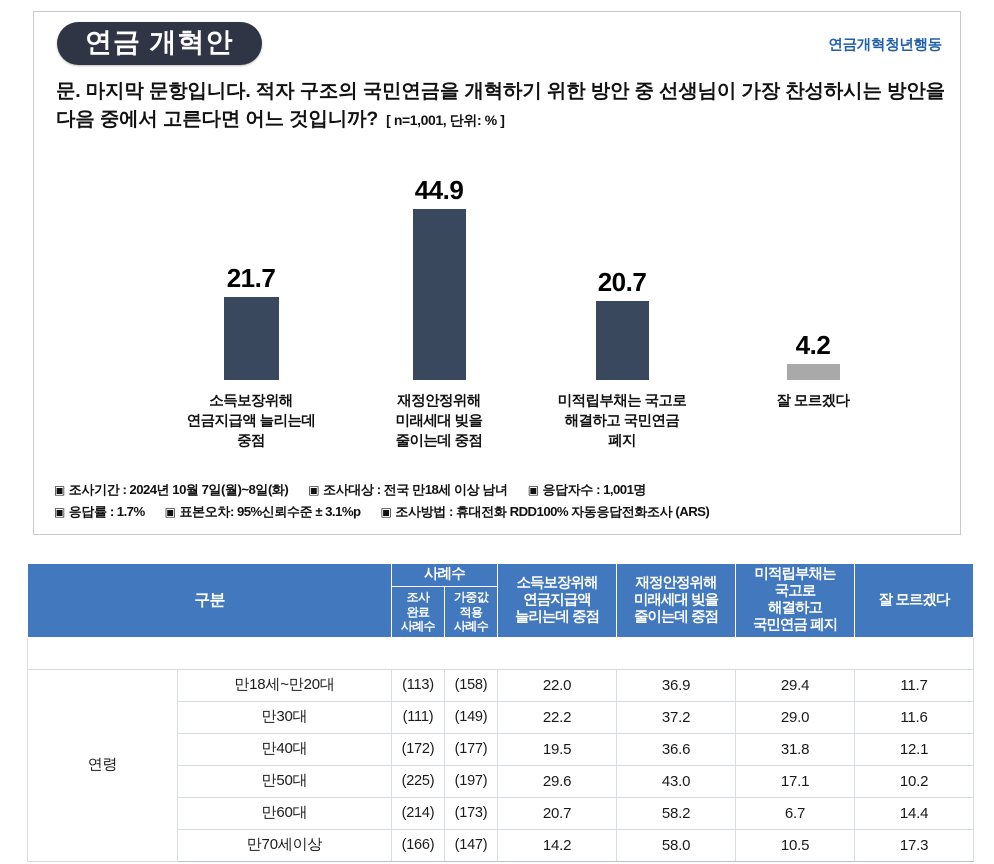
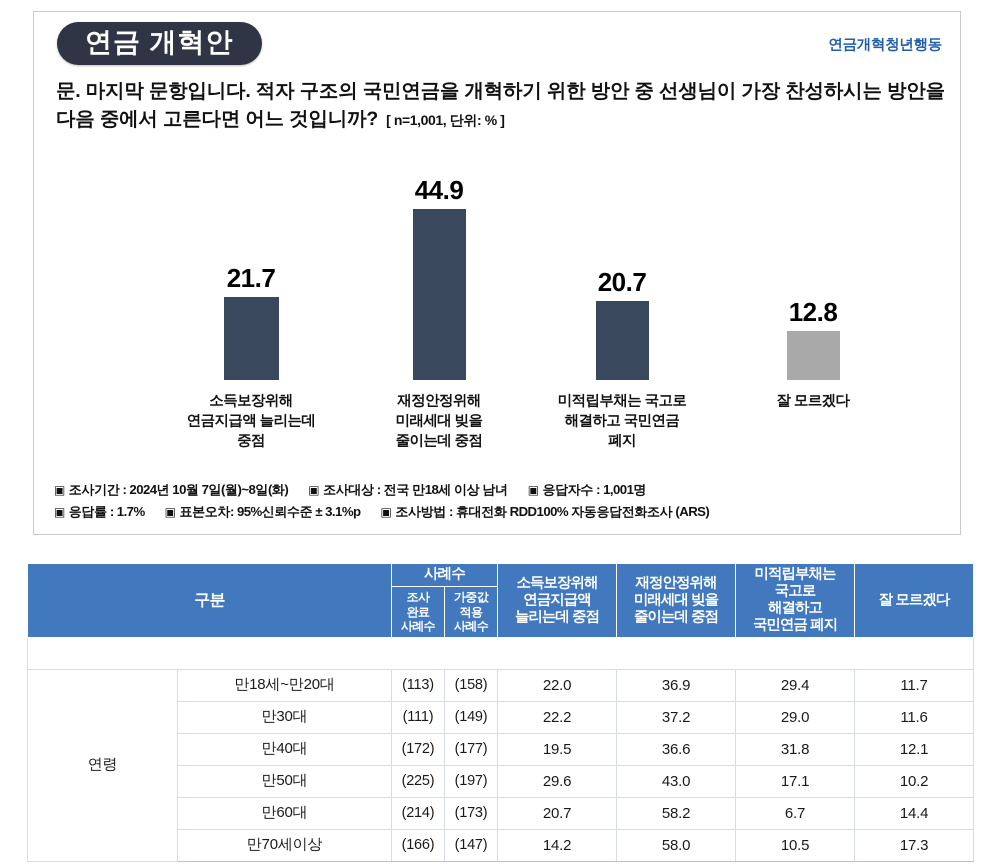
잘 모르겠다: 4.2 -> 12.8
